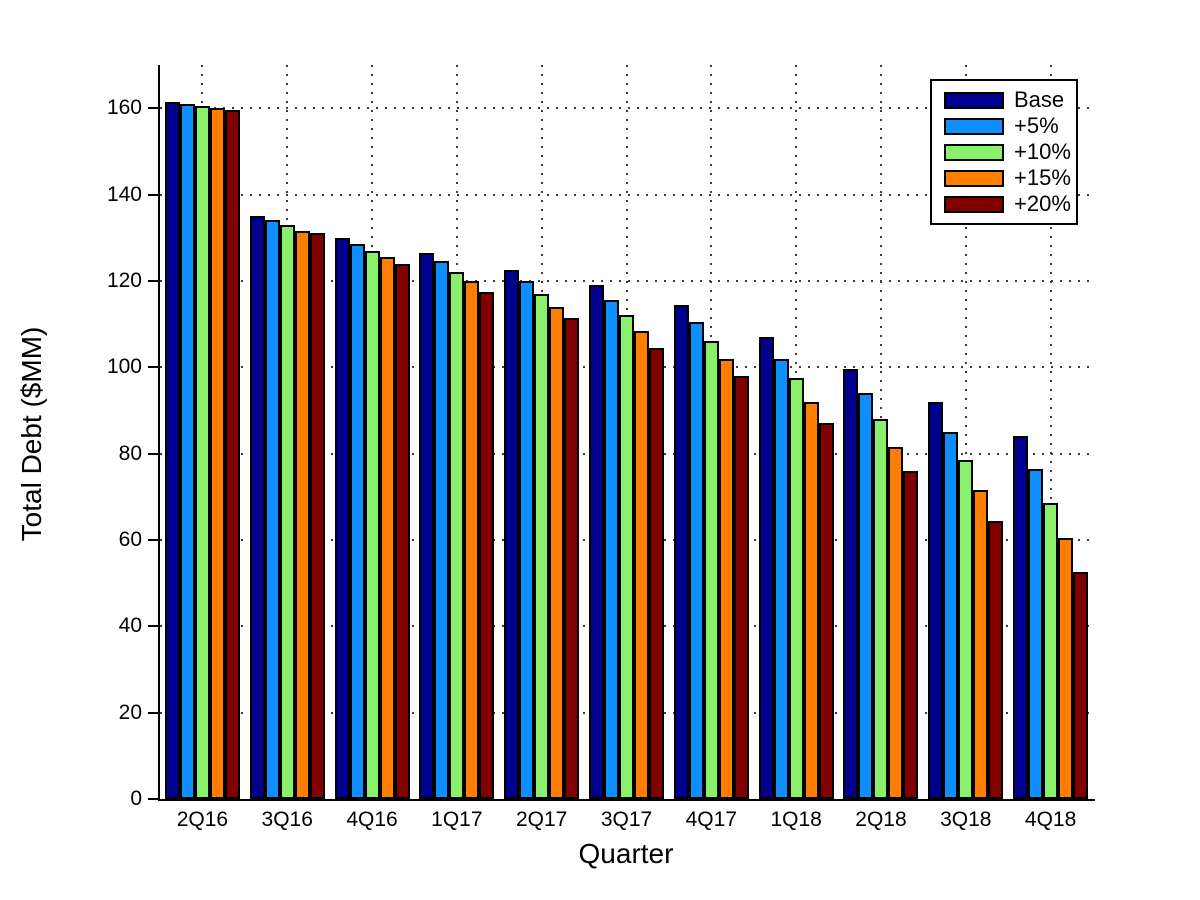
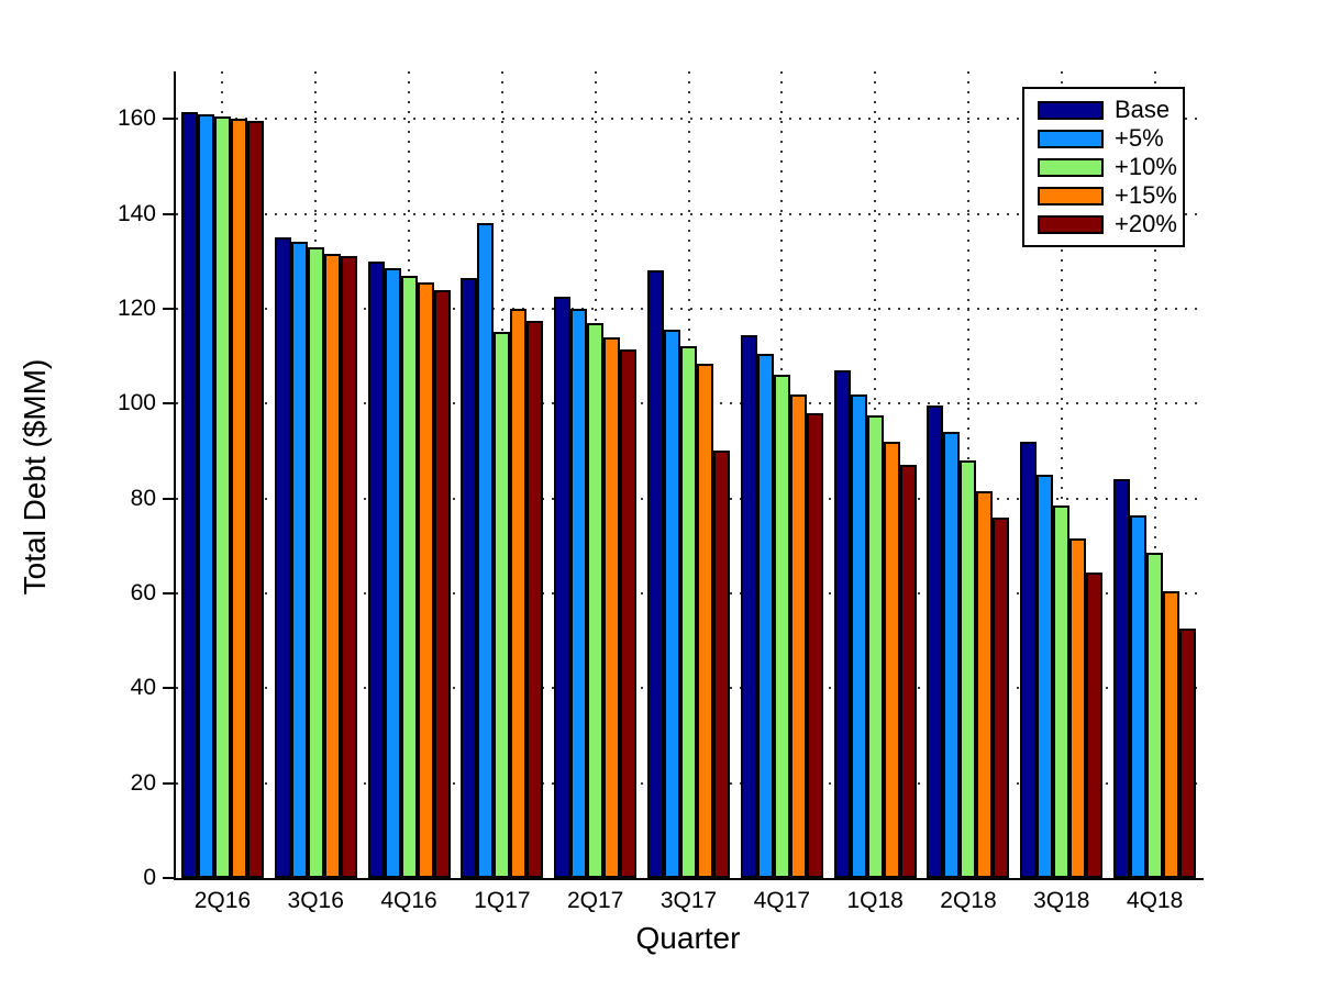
+5%/1Q17: 124 -> 138
+10%/1Q17: 122 -> 115
Base/3Q17: 119 -> 128
+20%/3Q17: 104 -> 90
